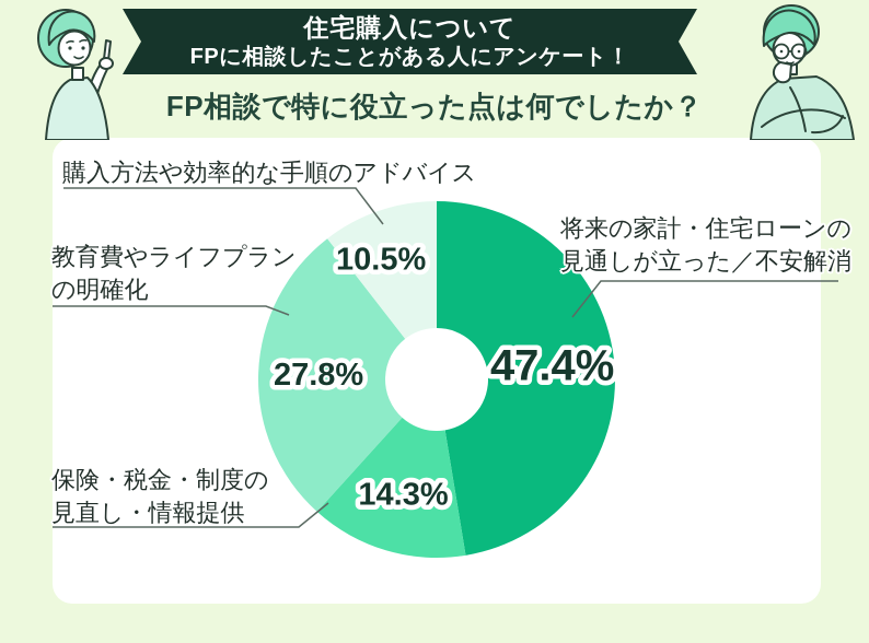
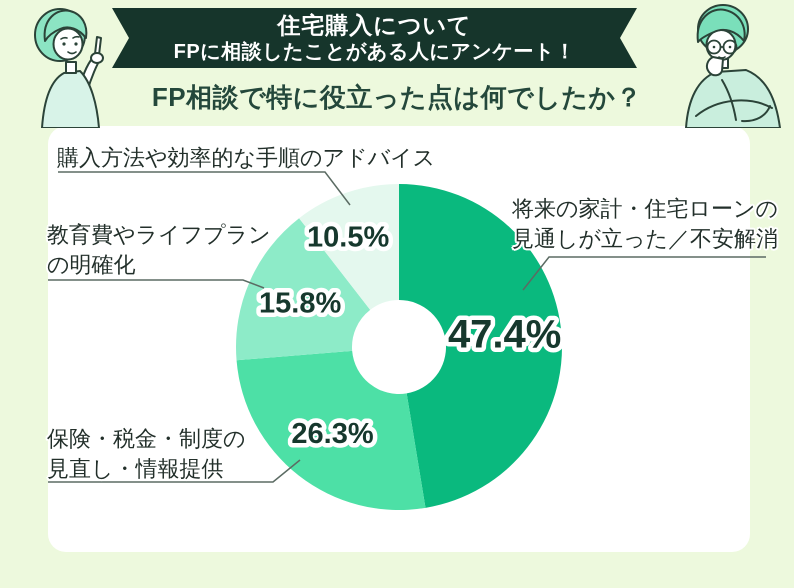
保険・税金・制度の 見直し・情報提供: 14.3% -> 26.3%
教育費やライフプラン の明確化: 27.8% -> 15.8%
